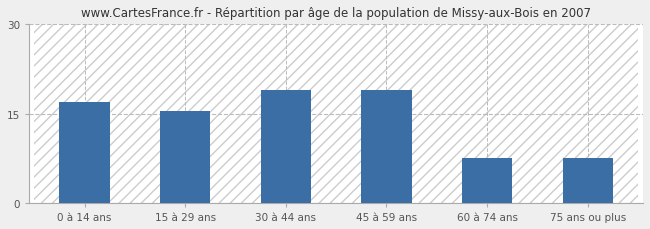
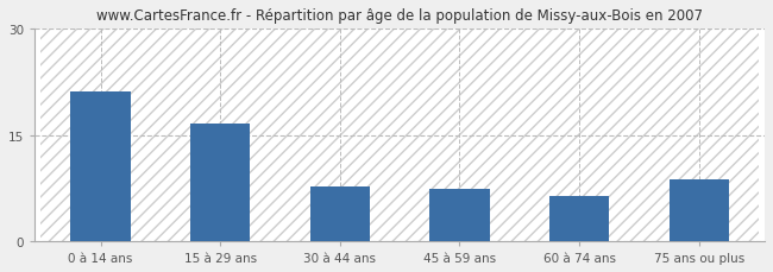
0 à 14 ans: 17.0 -> 21.2
15 à 29 ans: 15.5 -> 16.6
30 à 44 ans: 19.0 -> 7.8
45 à 59 ans: 19.0 -> 7.4
60 à 74 ans: 7.5 -> 6.4
75 ans ou plus: 7.5 -> 8.8
